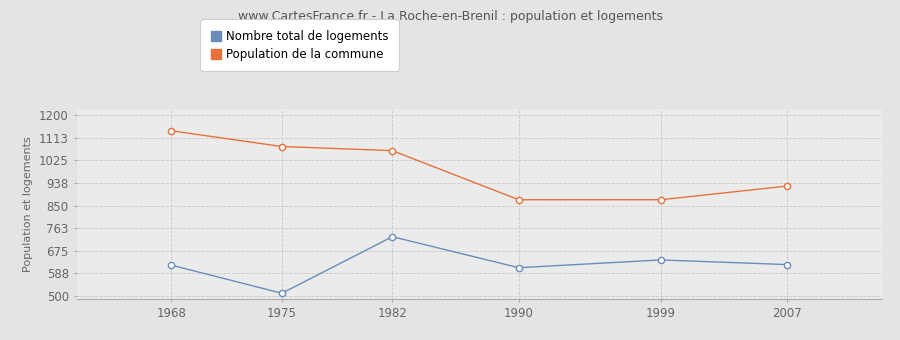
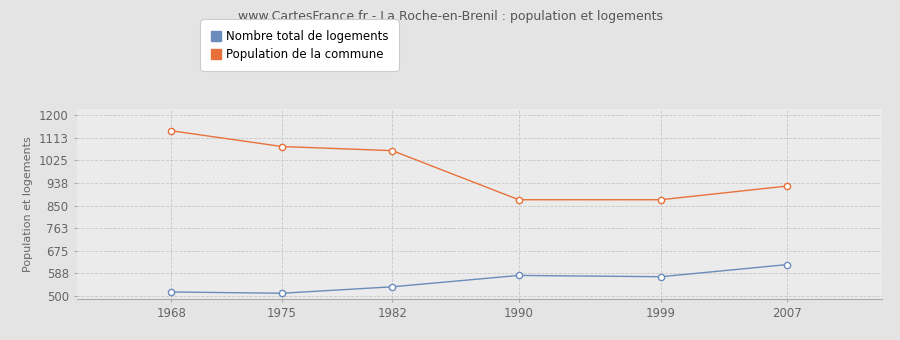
Nombre total de logements/1968: 620 -> 516
Nombre total de logements/1982: 730 -> 536
Nombre total de logements/1990: 610 -> 580
Nombre total de logements/1999: 640 -> 575
